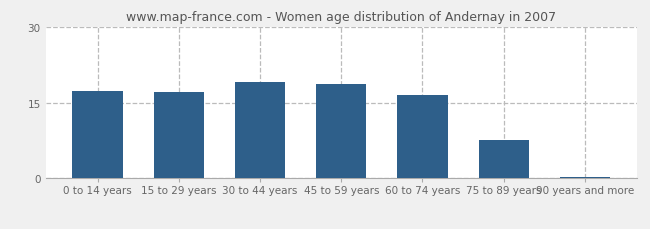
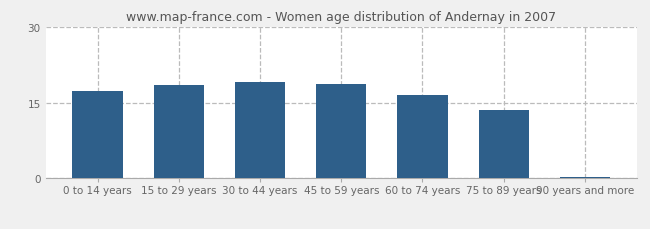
15 to 29 years: 17.0 -> 18.5
75 to 89 years: 7.6 -> 13.5
